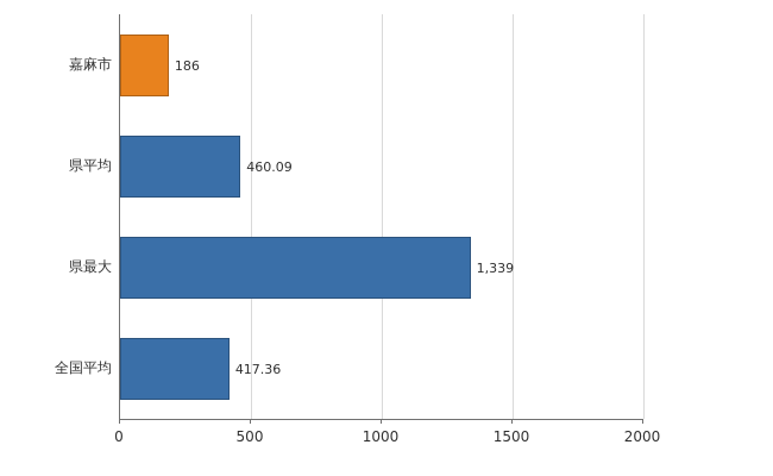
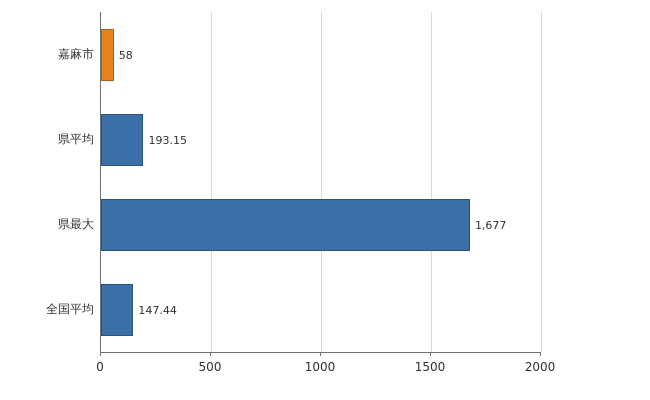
嘉麻市: 186 -> 58
県平均: 460.09 -> 193.15
県最大: 1,339 -> 1,677
全国平均: 417.36 -> 147.44
